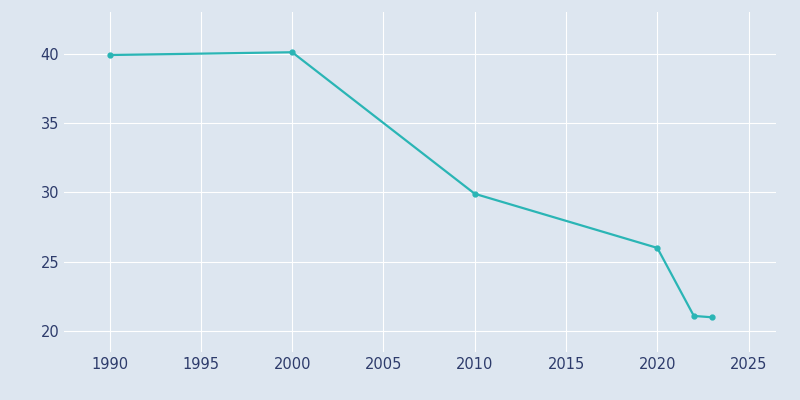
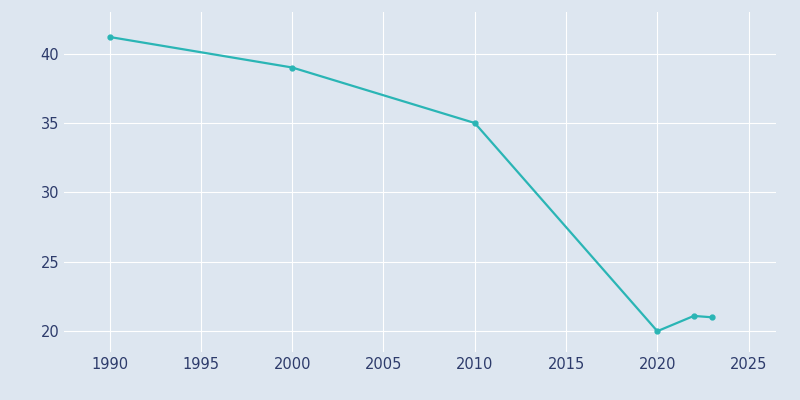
1990: 39.9 -> 41.2
2000: 40.1 -> 39.0
2010: 29.9 -> 35.0
2020: 26.0 -> 20.0
